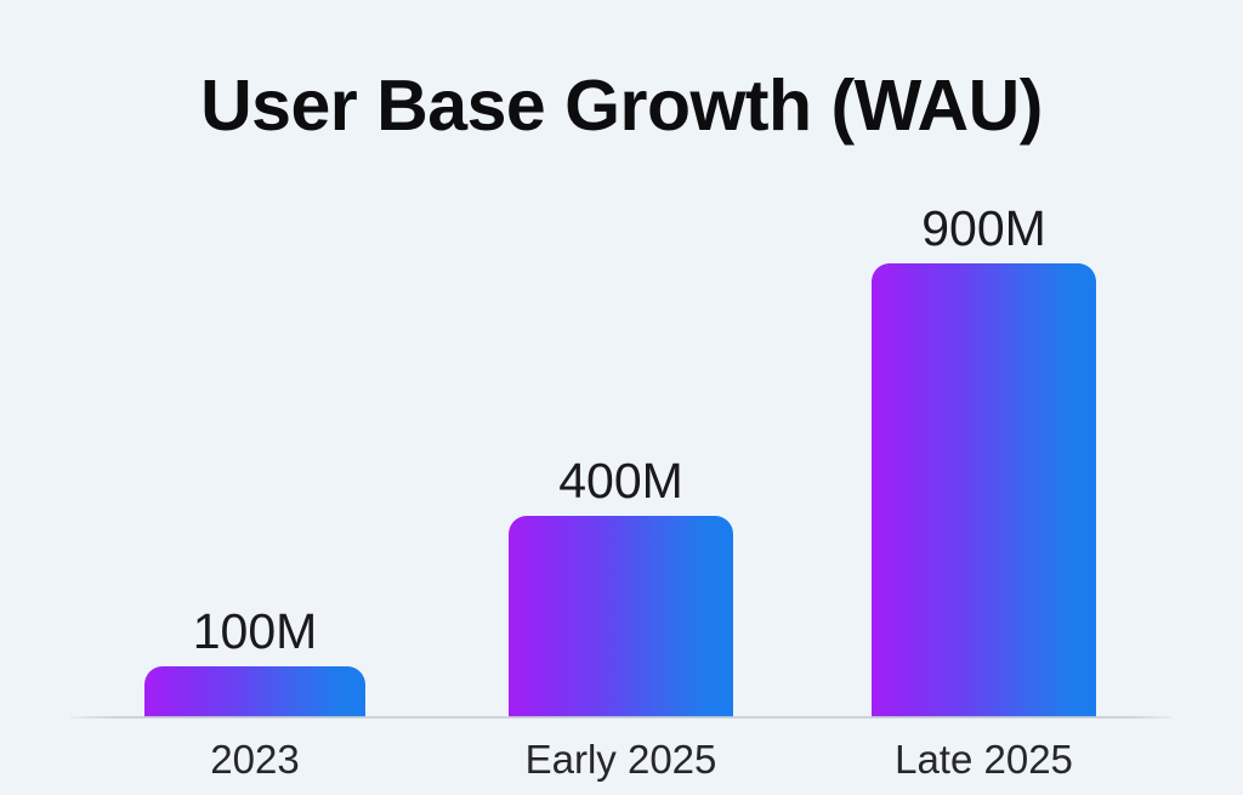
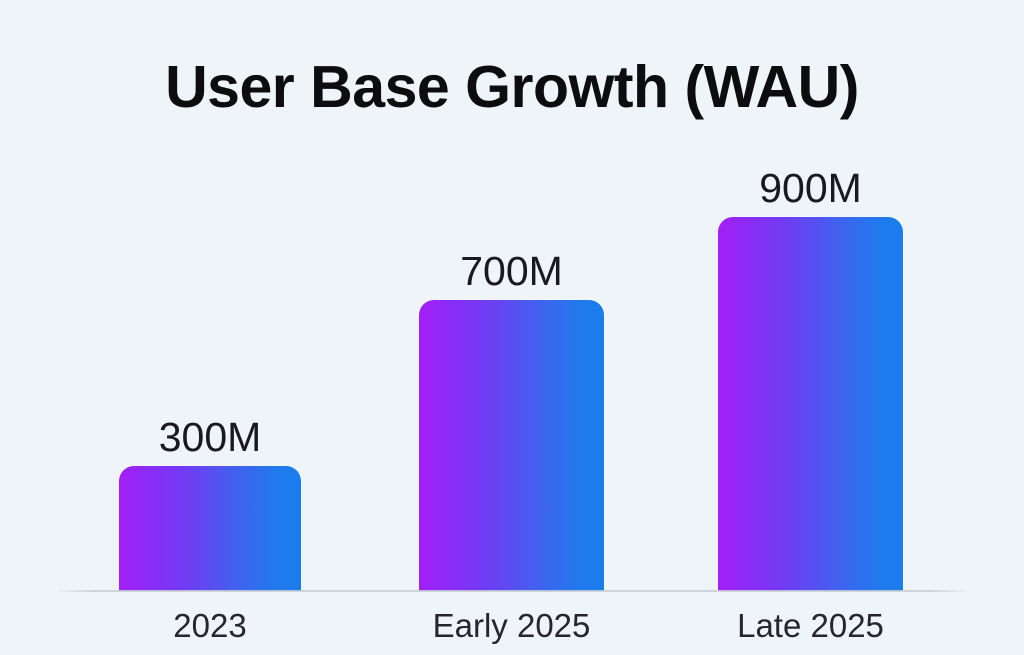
2023: 100M -> 300M
Early 2025: 400M -> 700M
